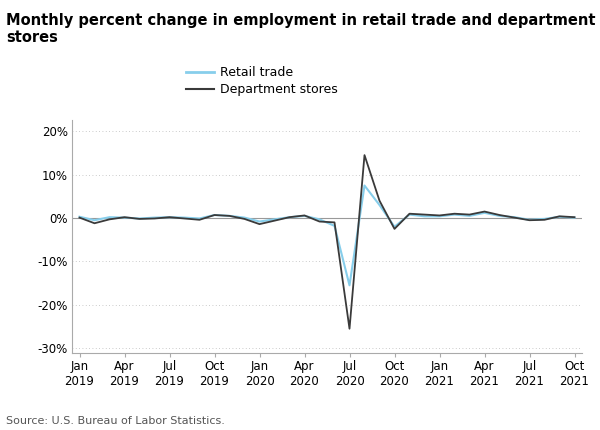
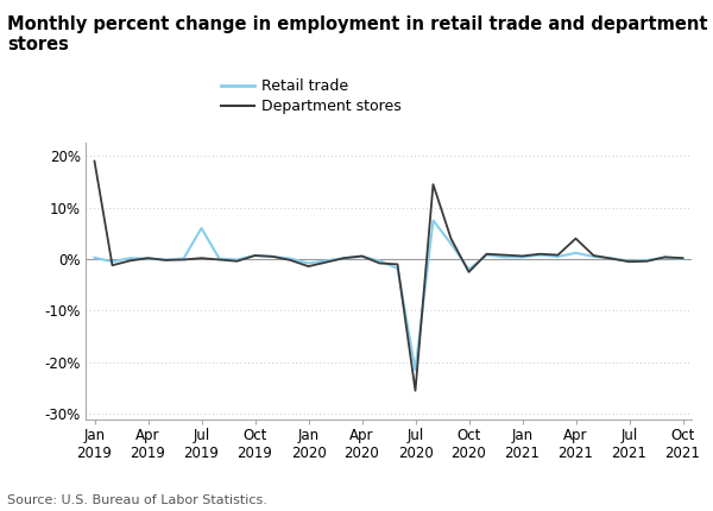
Department stores/Jan 2019: 0.1% -> 19.0%
Retail trade/Jul 2019: 0.2% -> 6.0%
Retail trade/Jul 2020: -15.5% -> -21.5%
Department stores/Apr 2021: 1.5% -> 4.0%
